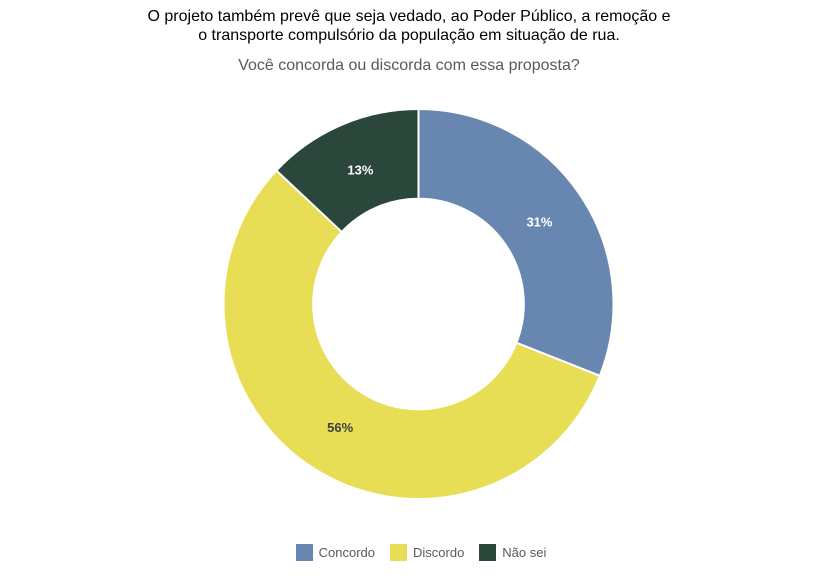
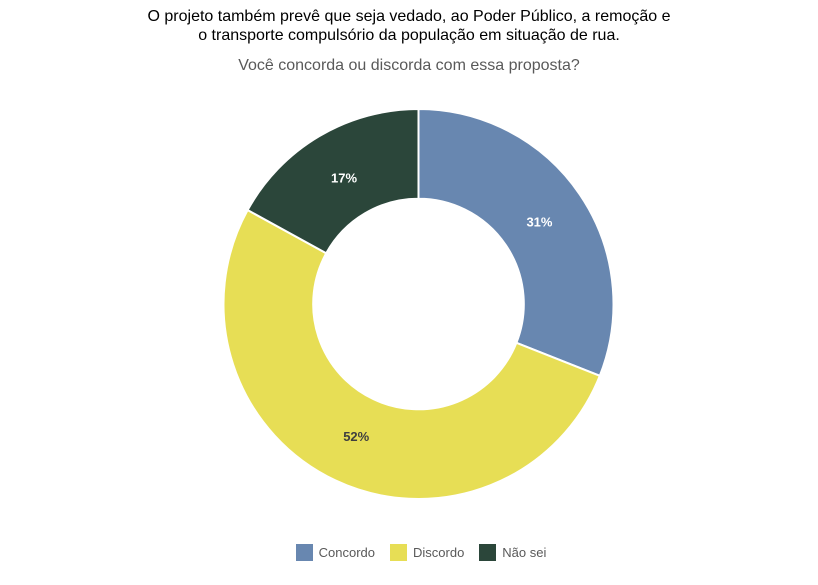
Discordo: 56% -> 52%
Não sei: 13% -> 17%
